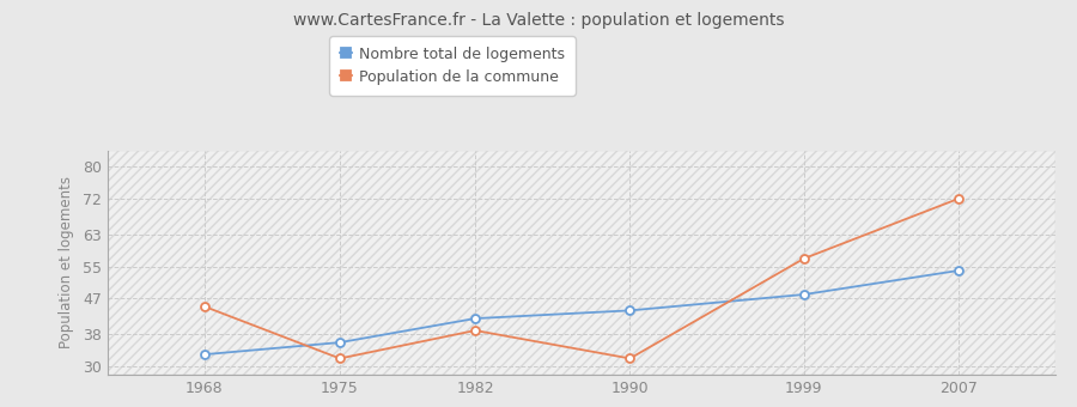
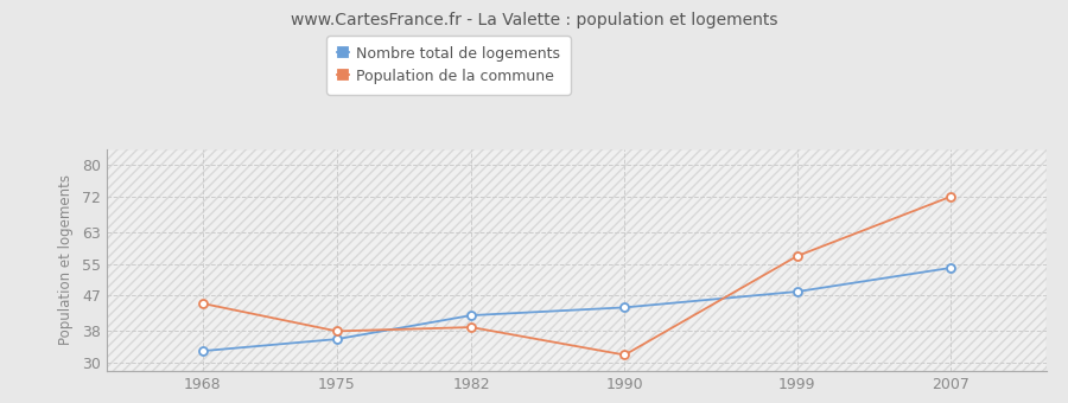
Population de la commune/1975: 32 -> 38
